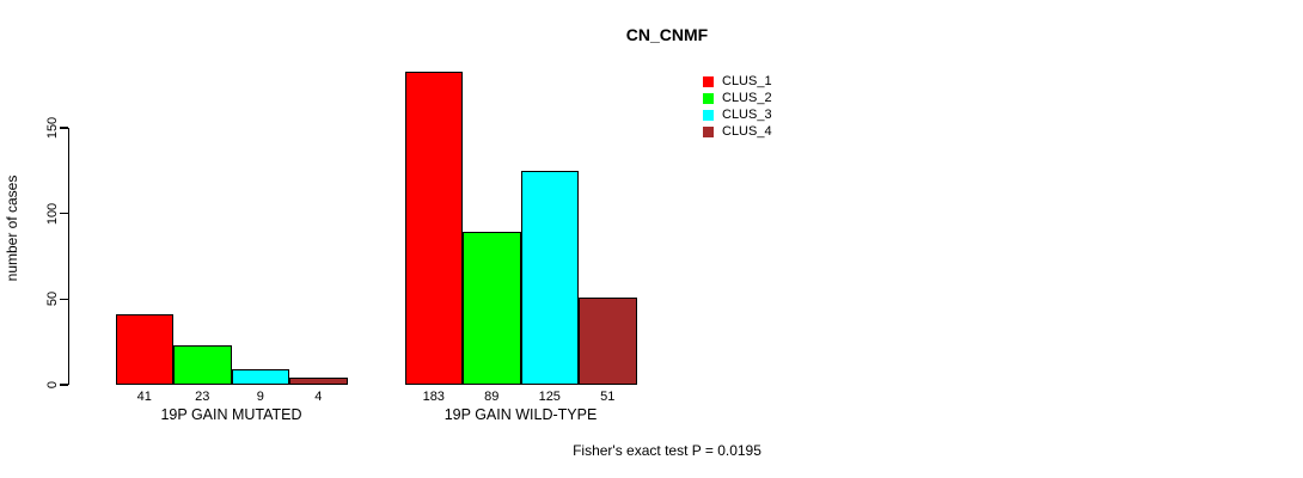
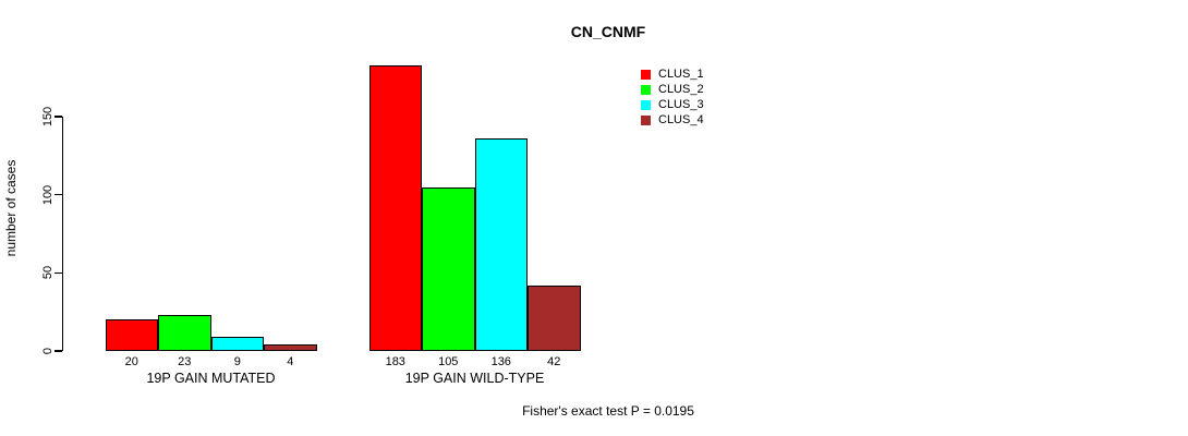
CLUS_1/19P GAIN MUTATED: 41 -> 20
CLUS_2/19P GAIN WILD-TYPE: 89 -> 105
CLUS_3/19P GAIN WILD-TYPE: 125 -> 136
CLUS_4/19P GAIN WILD-TYPE: 51 -> 42
